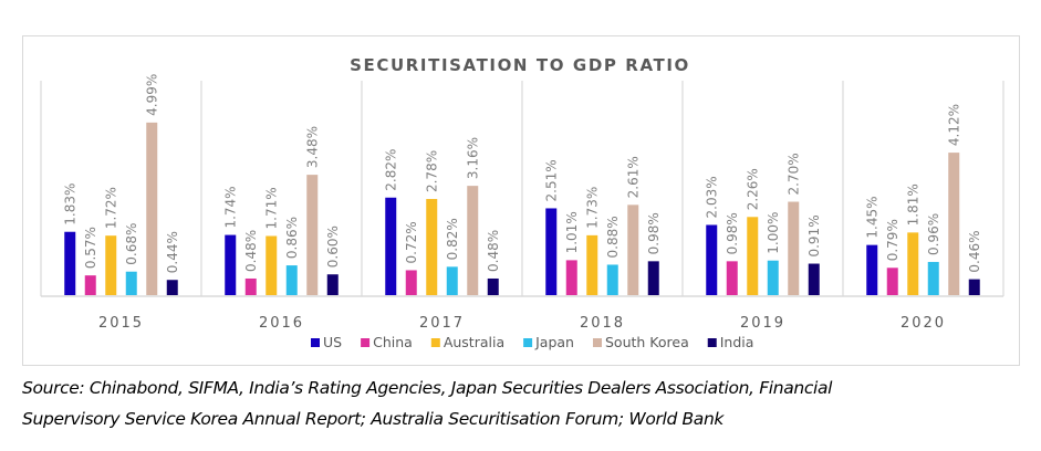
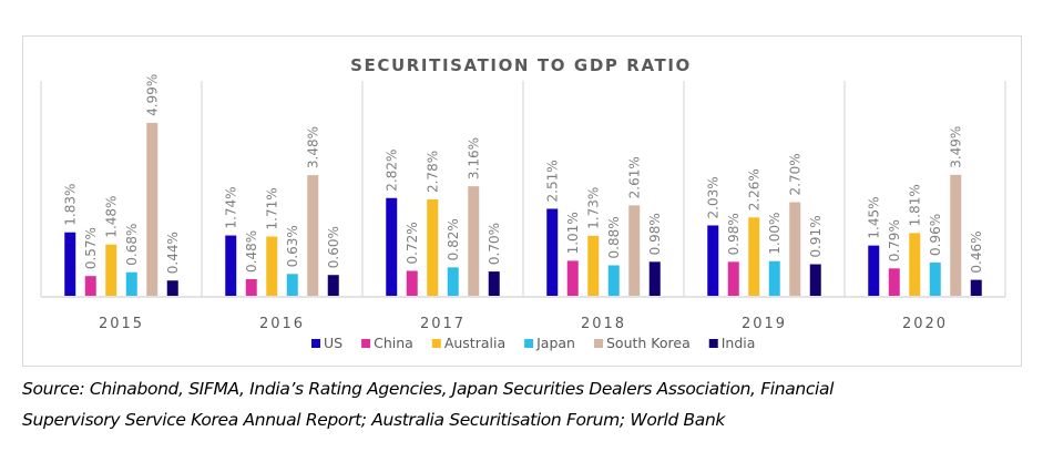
Australia/2015: 1.72% -> 1.48%
Japan/2016: 0.86% -> 0.63%
India/2017: 0.48% -> 0.70%
South Korea/2020: 4.12% -> 3.49%
